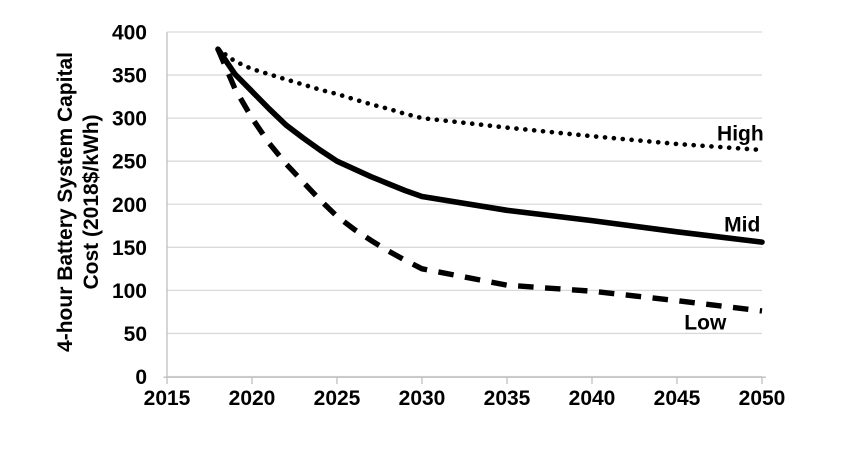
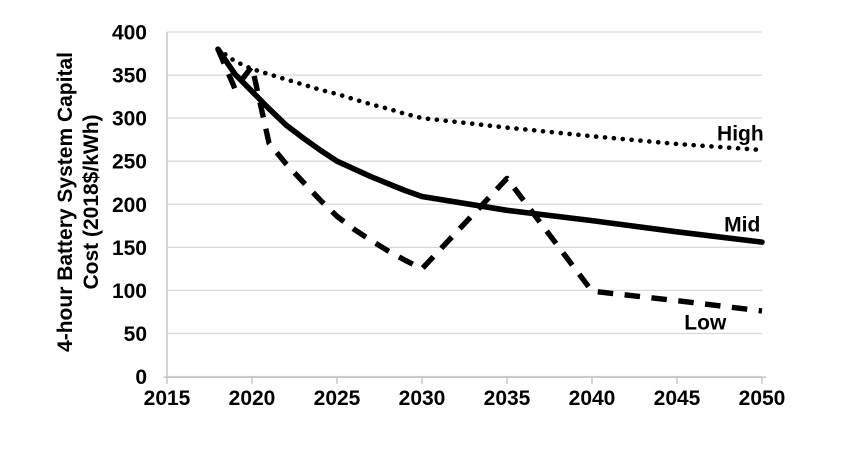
Low/2020: 300 -> 360
Low/2035: 110 -> 230
